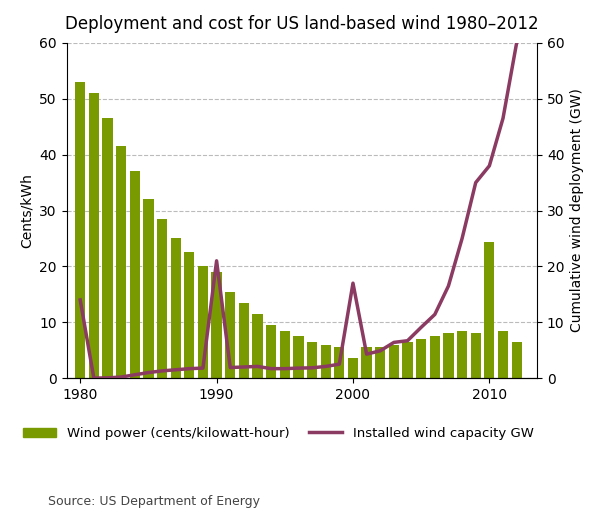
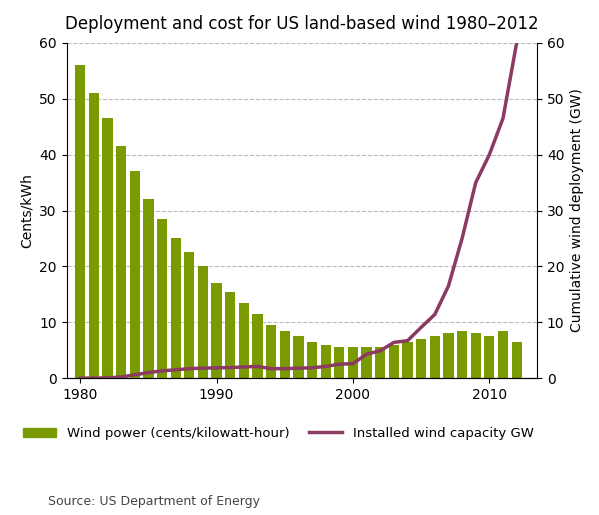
Wind power (cents/kilowatt-hour)/1980: 53.0 -> 56.0
Installed wind capacity GW/1980: 14.0 -> 0.0
Wind power (cents/kilowatt-hour)/1990: 19.0 -> 17.0
Installed wind capacity GW/1990: 21.0 -> 1.9
Wind power (cents/kilowatt-hour)/2000: 3.6 -> 5.5
Installed wind capacity GW/2000: 17.0 -> 2.6
Wind power (cents/kilowatt-hour)/2010: 24.4 -> 7.5
Installed wind capacity GW/2010: 38.0 -> 40.0
